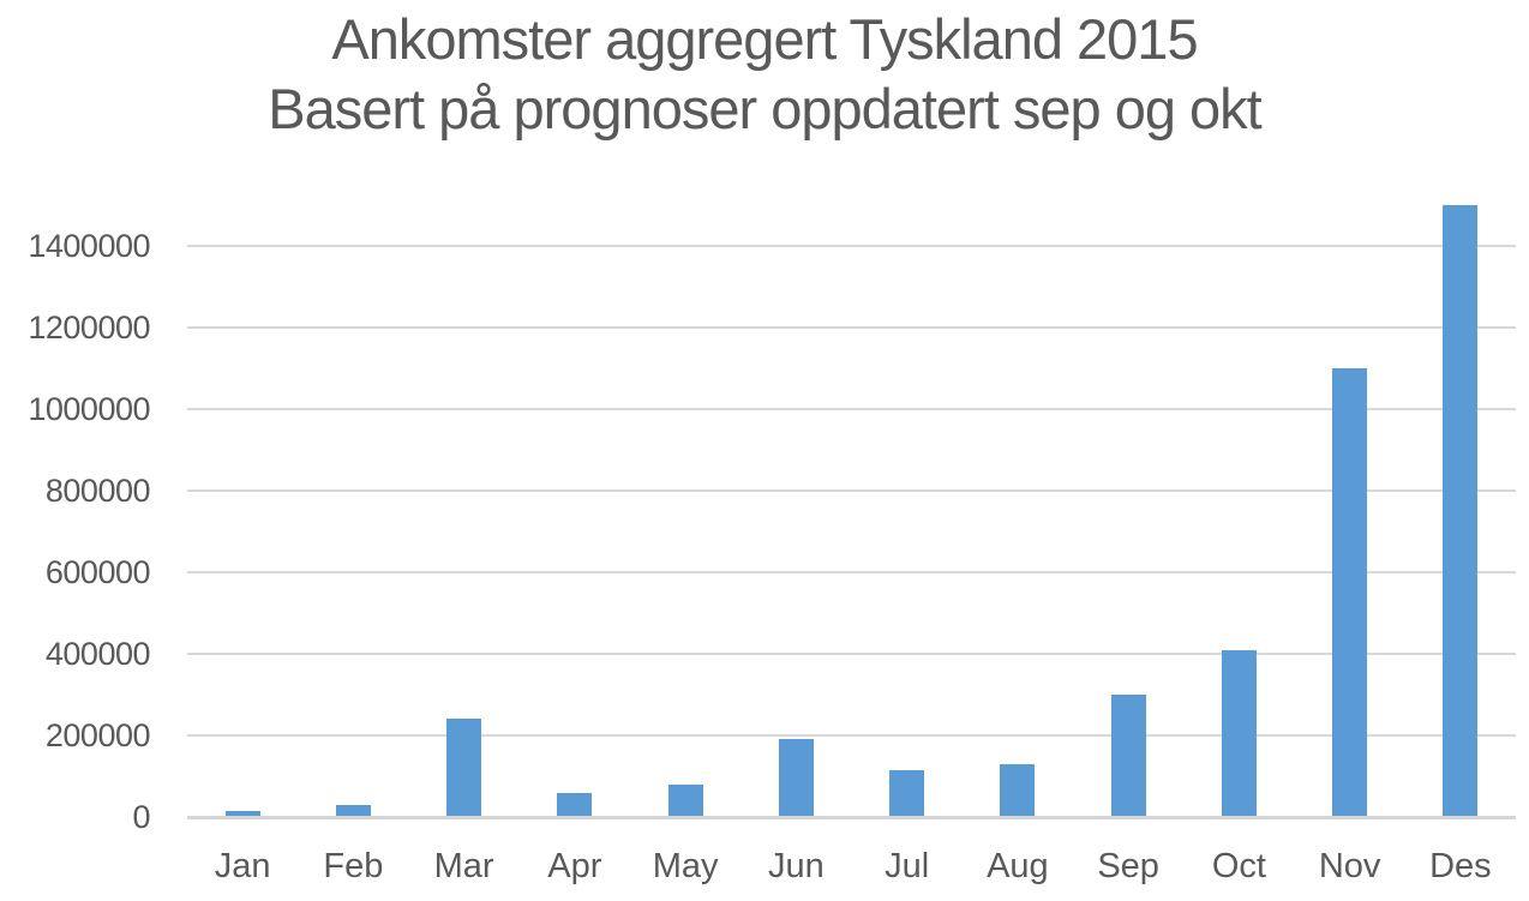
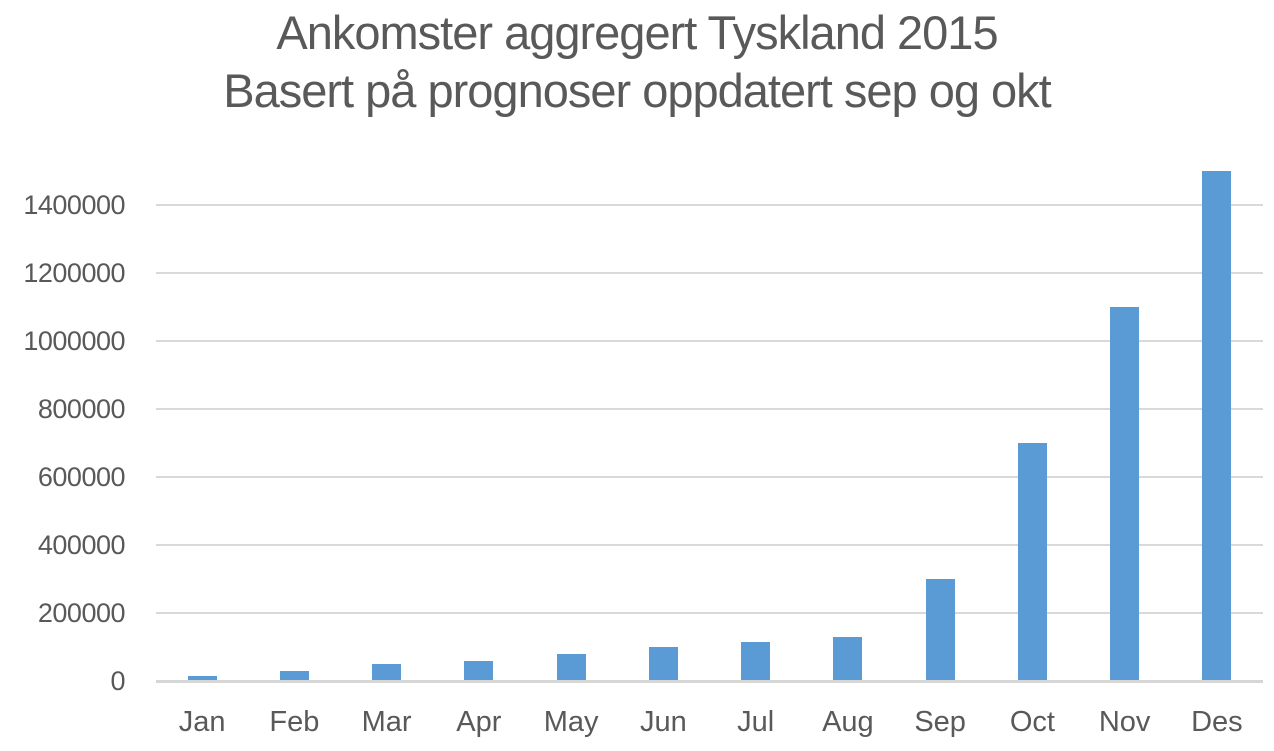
Mar: 240000 -> 50000
Jun: 190000 -> 100000
Oct: 410000 -> 700000
